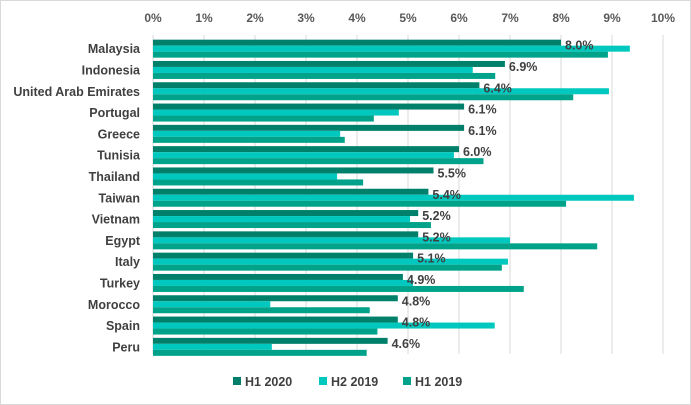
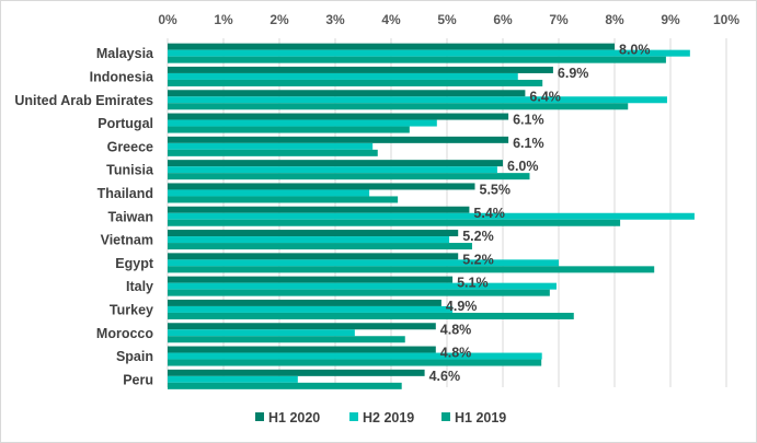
H2 2019/Morocco: 2.3% -> 3.4%
H1 2019/Spain: 4.4% -> 6.7%
